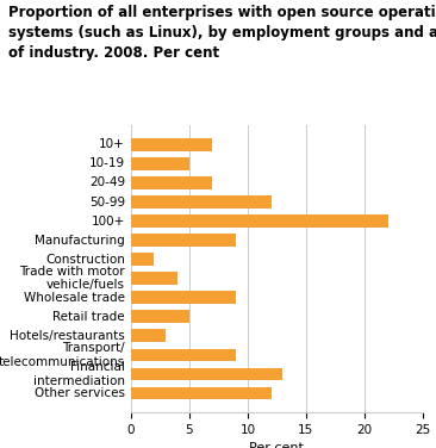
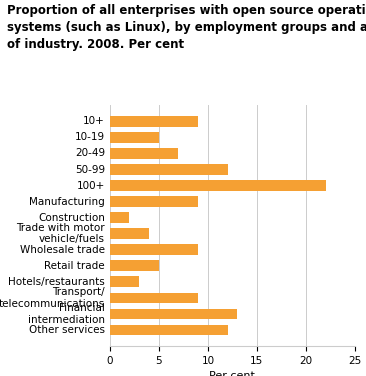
10+: 7 -> 9
